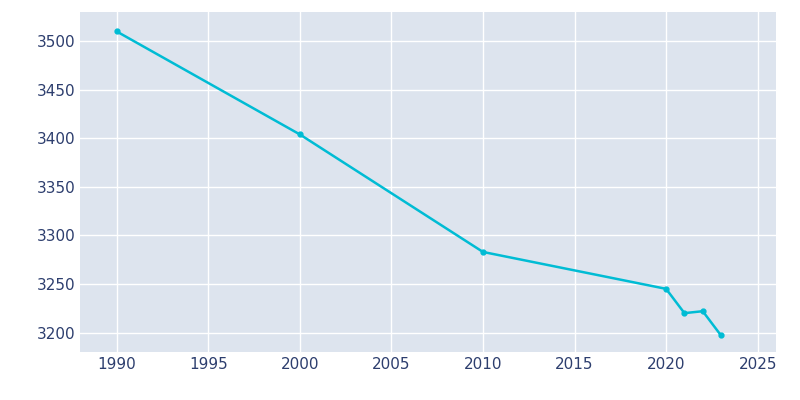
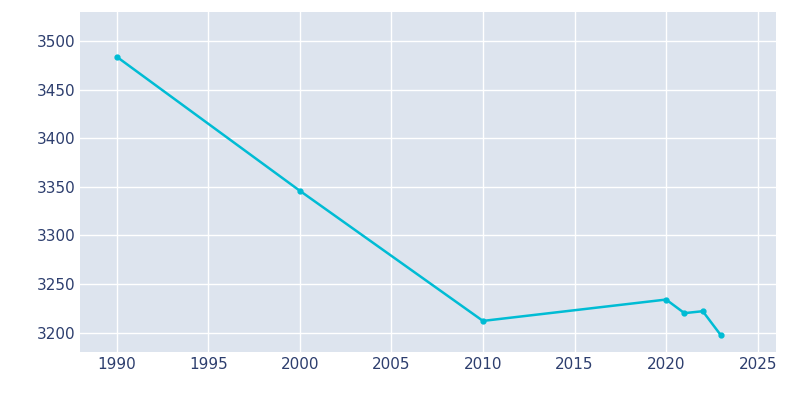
1990: 3510 -> 3484
2000: 3404 -> 3346
2010: 3283 -> 3212
2020: 3245 -> 3234
